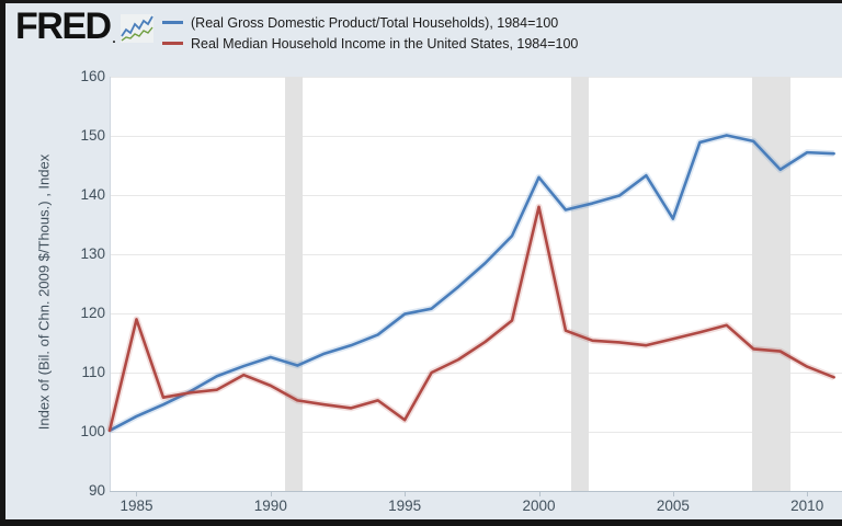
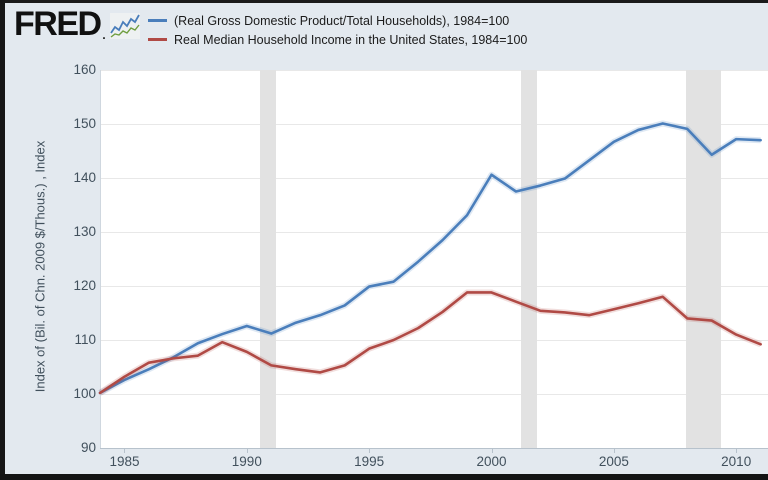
Real Median Household Income in the United States, 1984=100/1985: 119 -> 103
Real Median Household Income in the United States, 1984=100/1995: 102 -> 108
(Real Gross Domestic Product/Total Households), 1984=100/2000: 143 -> 141
Real Median Household Income in the United States, 1984=100/2000: 138 -> 119
(Real Gross Domestic Product/Total Households), 1984=100/2005: 136 -> 147
